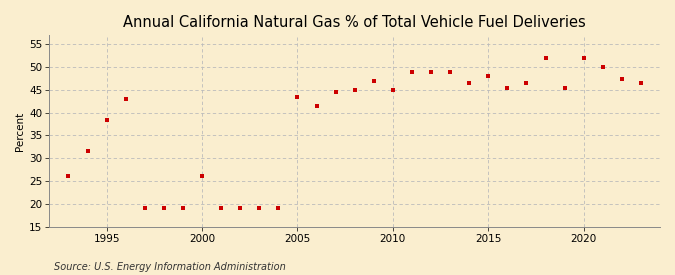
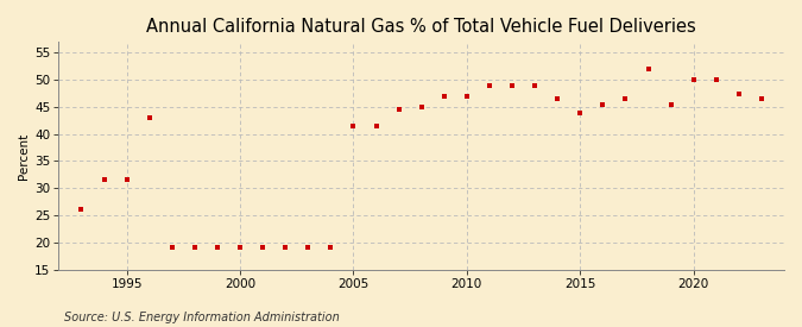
1995: 38.5 -> 31.5
2000: 26.0 -> 19.0
2005: 43.5 -> 41.5
2010: 45.0 -> 47.0
2015: 48.0 -> 44.0
2020: 52.0 -> 50.0
